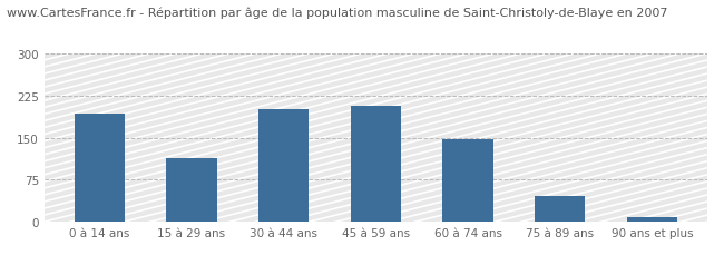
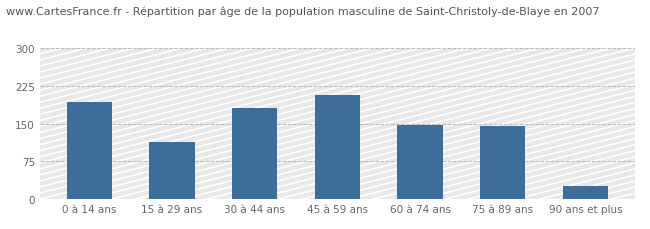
30 à 44 ans: 200 -> 180
75 à 89 ans: 45 -> 146
90 ans et plus: 8 -> 26
